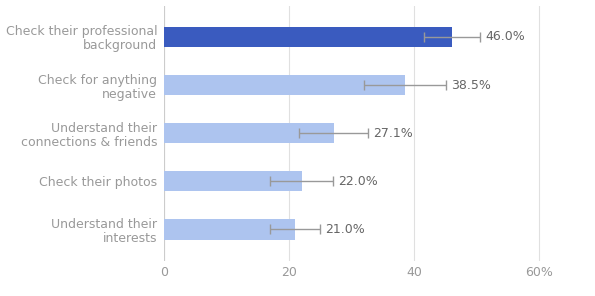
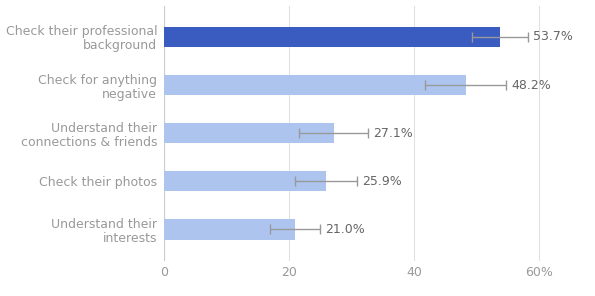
Check their professional background: 46.0% -> 53.7%
Check for anything negative: 38.5% -> 48.2%
Check their photos: 22.0% -> 25.9%
